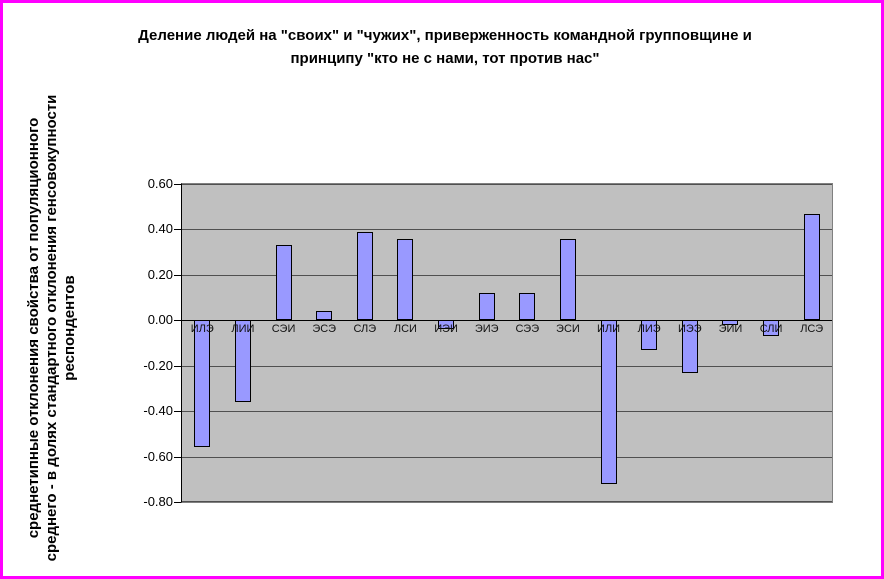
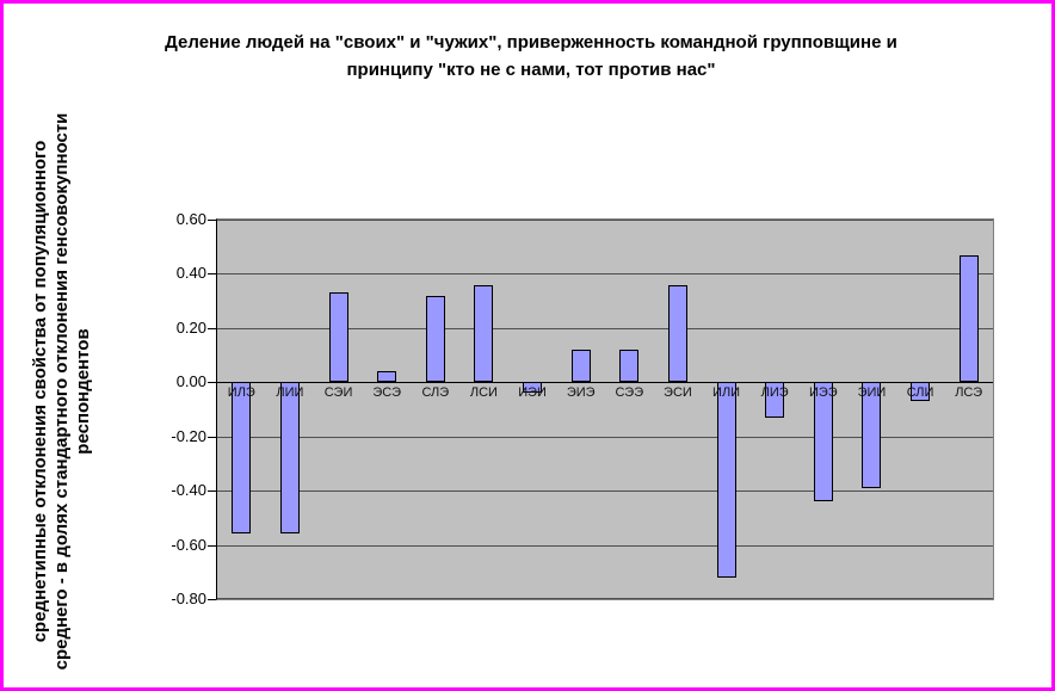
ЛИИ: -0.36 -> -0.56
СЛЭ: 0.39 -> 0.32
ИЭЭ: -0.23 -> -0.44
ЭИИ: -0.02 -> -0.39
